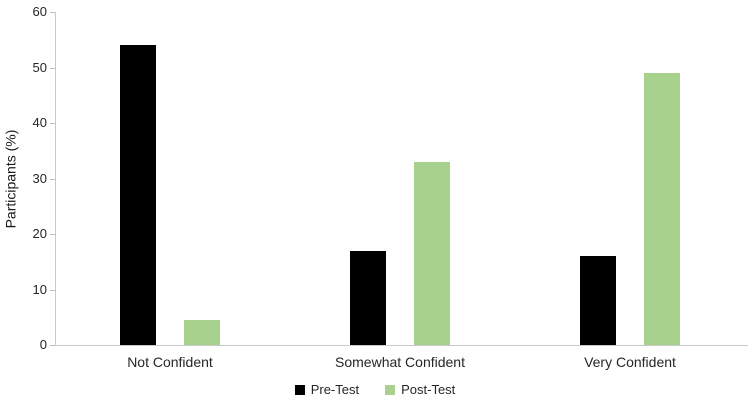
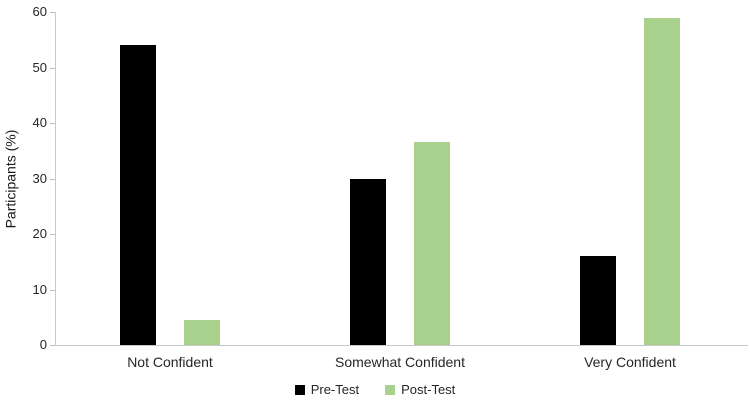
Pre-Test/Somewhat Confident: 17 -> 30
Post-Test/Somewhat Confident: 33 -> 36
Post-Test/Very Confident: 49 -> 59
